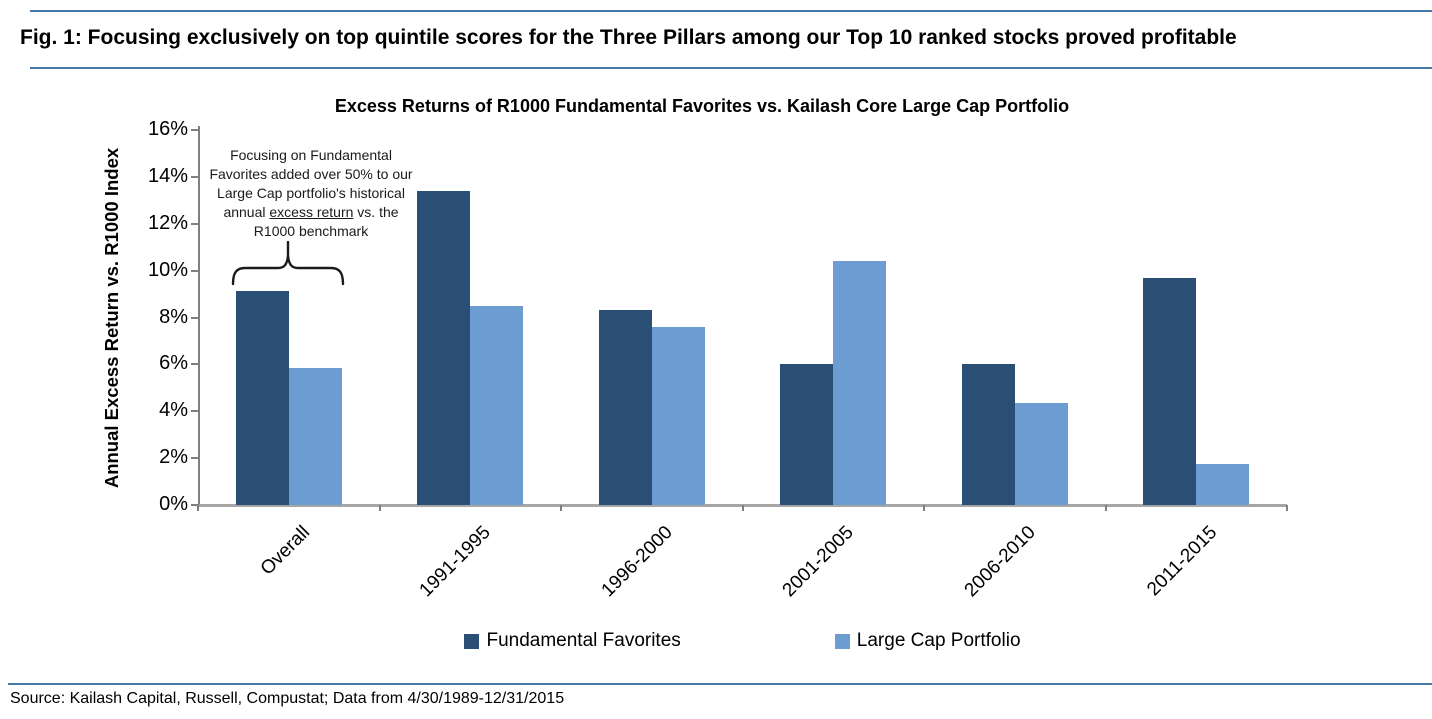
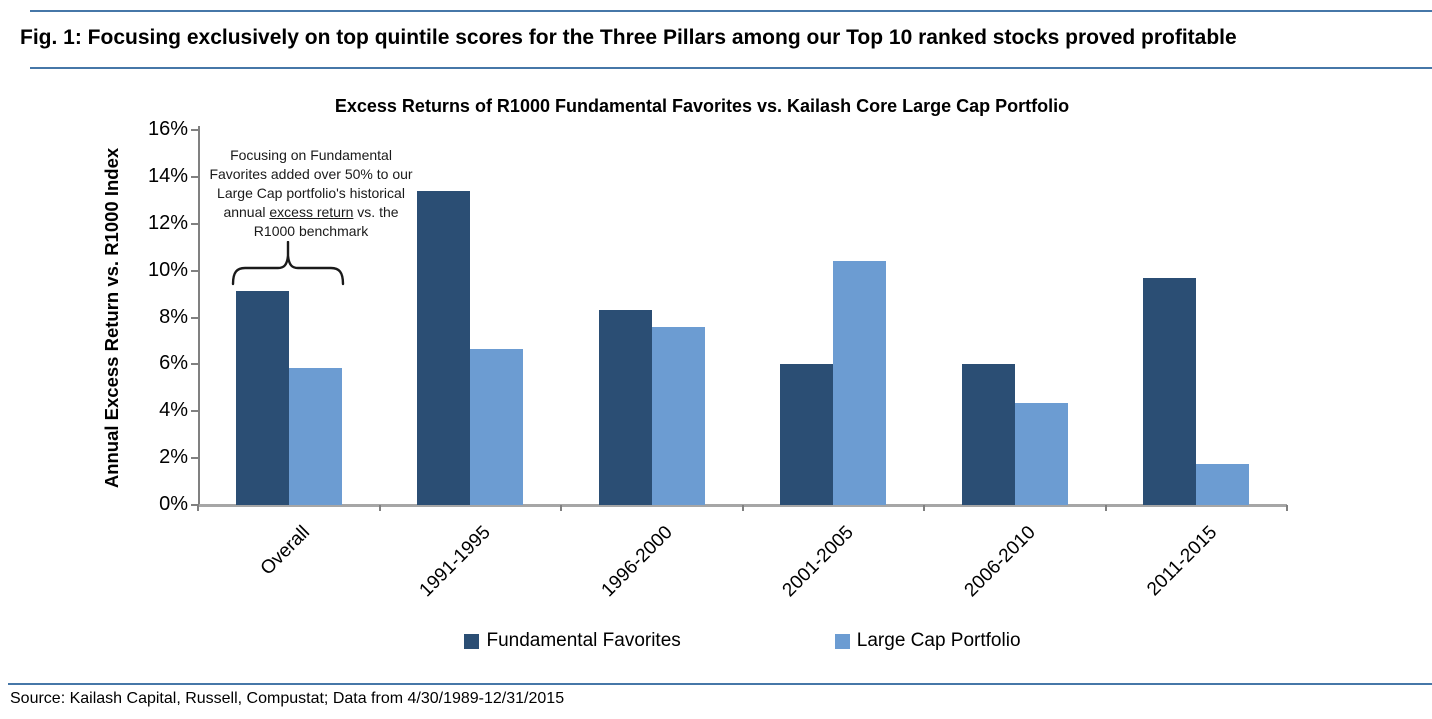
Large Cap Portfolio/1991-1995: 8.5% -> 6.7%
